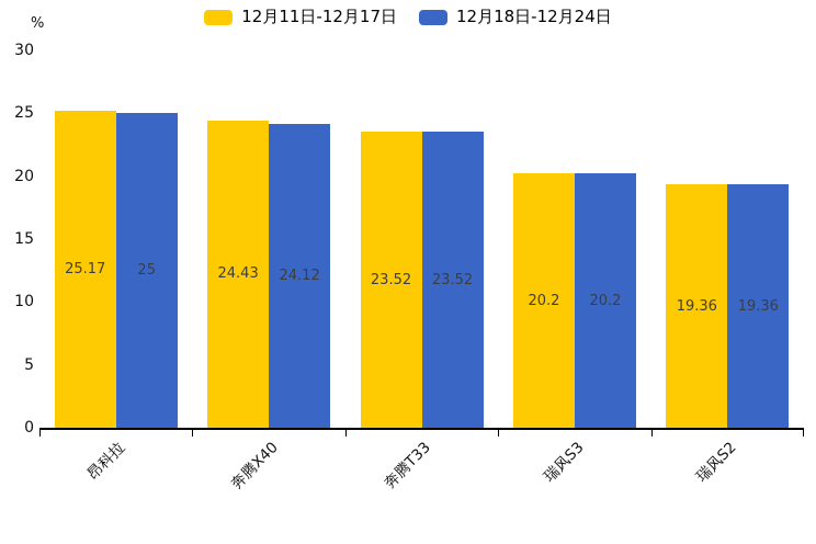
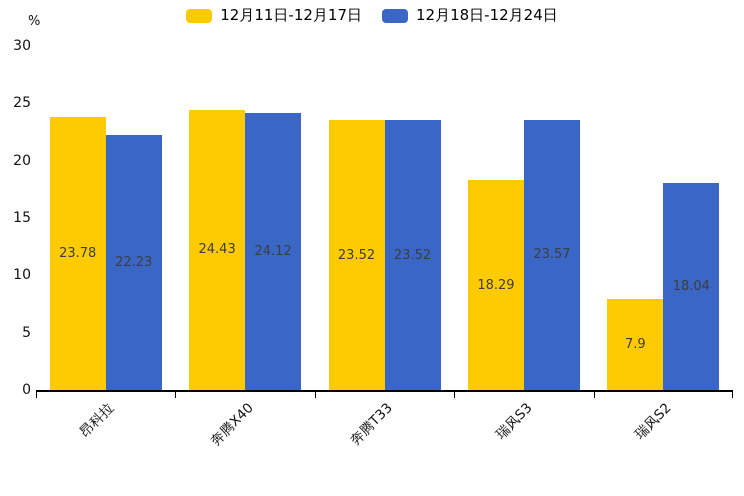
12月11日-12月17日/昂科拉: 25.17 -> 23.78
12月18日-12月24日/昂科拉: 25 -> 22.23
12月11日-12月17日/瑞风S3: 20.2 -> 18.29
12月18日-12月24日/瑞风S3: 20.2 -> 23.57
12月11日-12月17日/瑞风S2: 19.36 -> 7.9
12月18日-12月24日/瑞风S2: 19.36 -> 18.04
